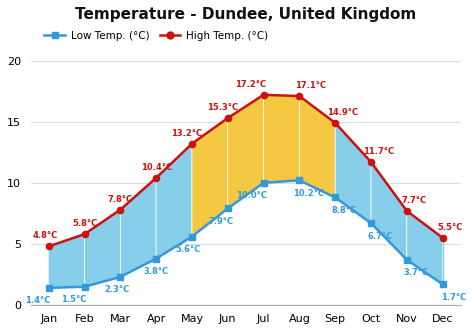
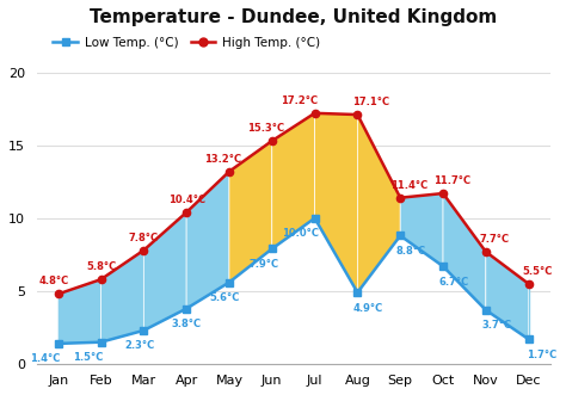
Low Temp. (°C)/Aug: 10.2°C -> 4.9°C
High Temp. (°C)/Sep: 14.9°C -> 11.4°C
